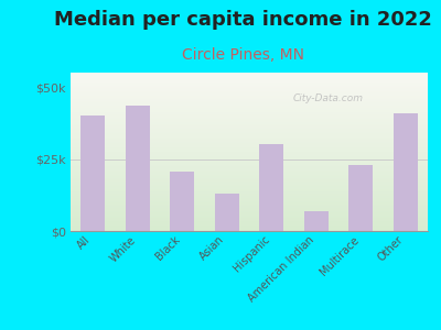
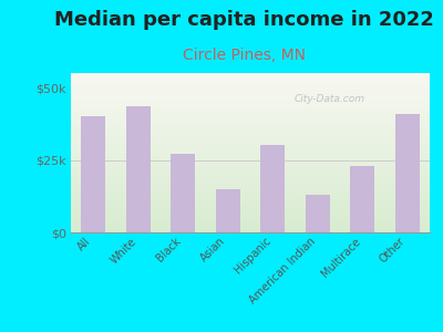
Black: $20.5k -> $27.0k
Asian: $13.0k -> $15.0k
American Indian: $7.0k -> $13.0k
